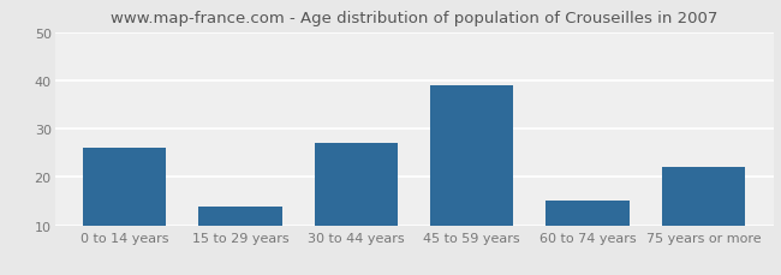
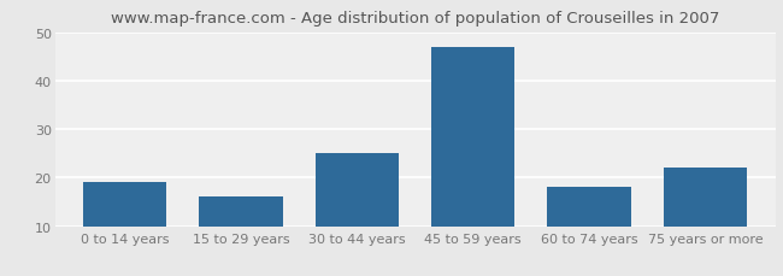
0 to 14 years: 26 -> 19
15 to 29 years: 14 -> 16
30 to 44 years: 27 -> 25
45 to 59 years: 39 -> 47
60 to 74 years: 15 -> 18
